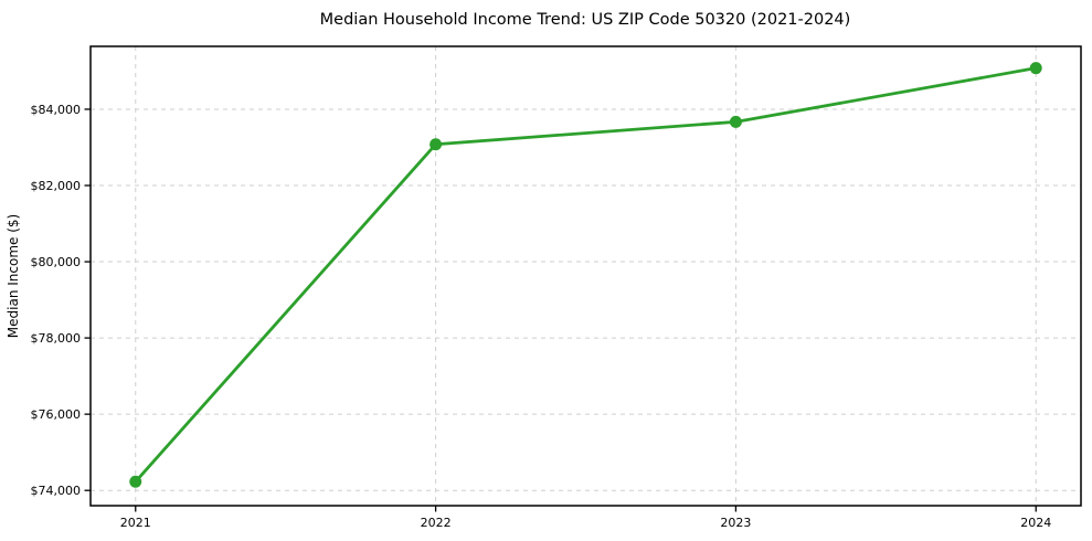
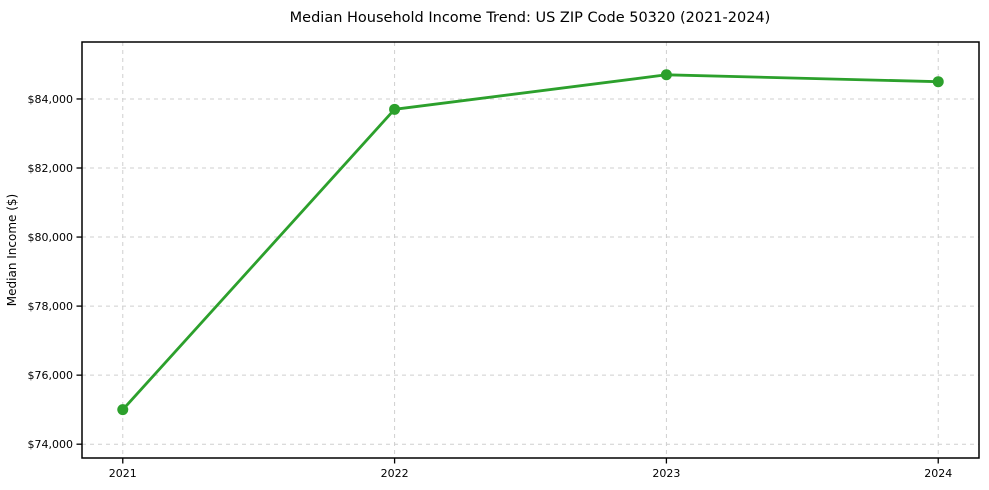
2021: $74200 -> $75000
2022: $83100 -> $83700
2023: $83700 -> $84700
2024: $85100 -> $84500
